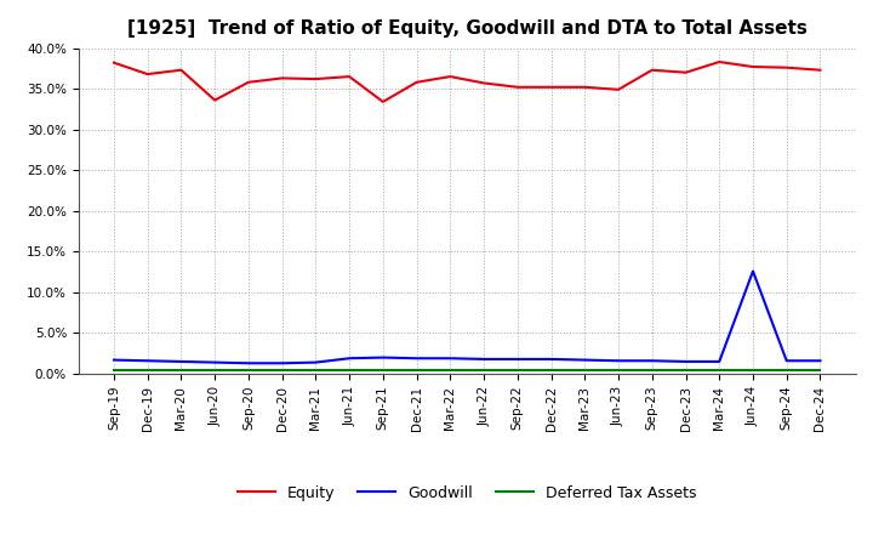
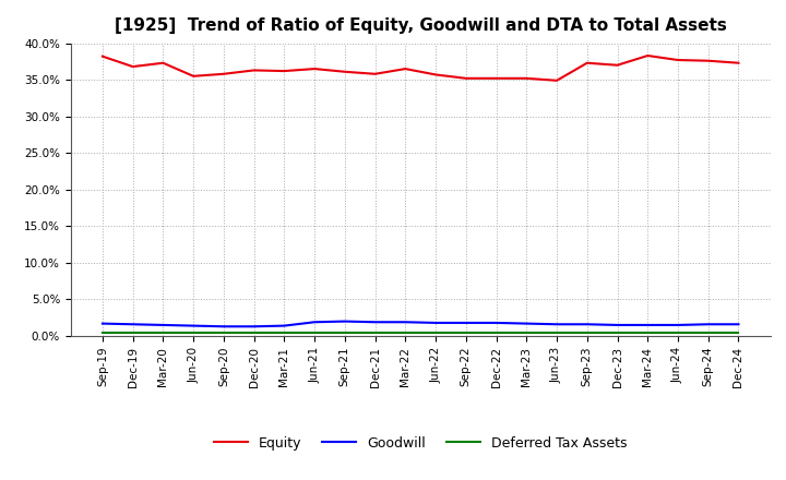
Equity/Jun-20: 33.6% -> 35.5%
Equity/Sep-21: 33.4% -> 36.1%
Goodwill/Jun-24: 12.6% -> 1.5%
